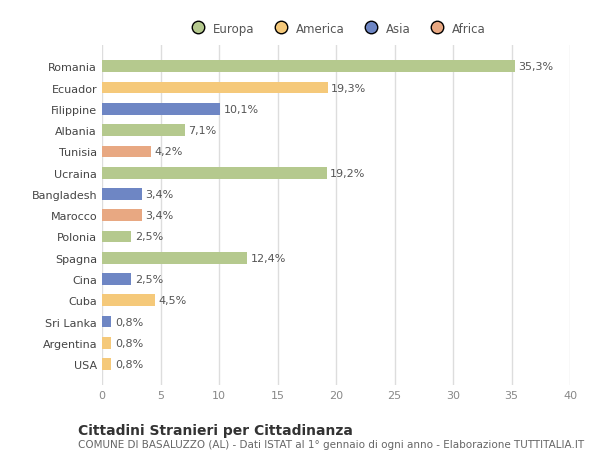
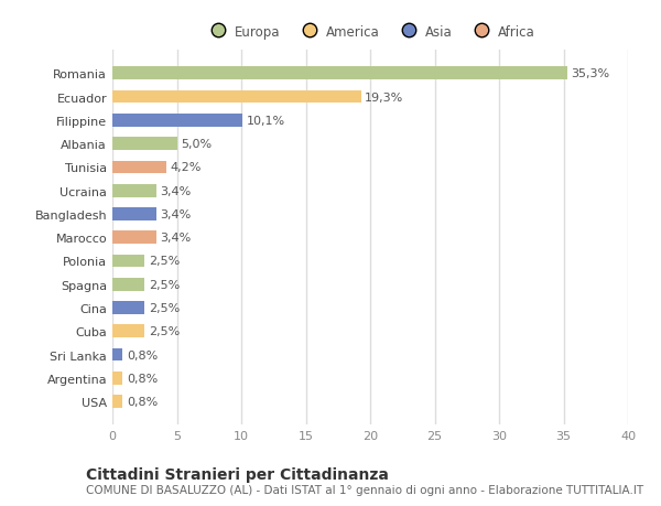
Albania: 7,1% -> 5,0%
Ucraina: 19,2% -> 3,4%
Spagna: 12,4% -> 2,5%
Cuba: 4,5% -> 2,5%
